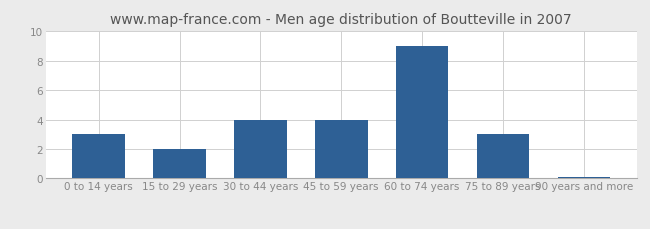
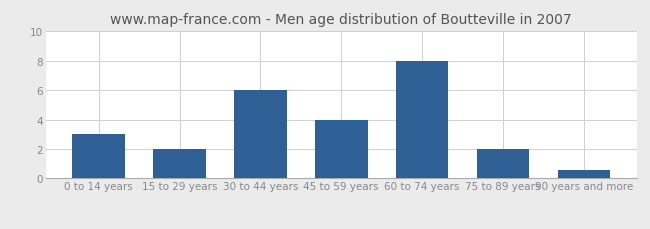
30 to 44 years: 4.0 -> 6.0
60 to 74 years: 9.0 -> 8.0
75 to 89 years: 3.0 -> 2.0
90 years and more: 0.1 -> 0.6
